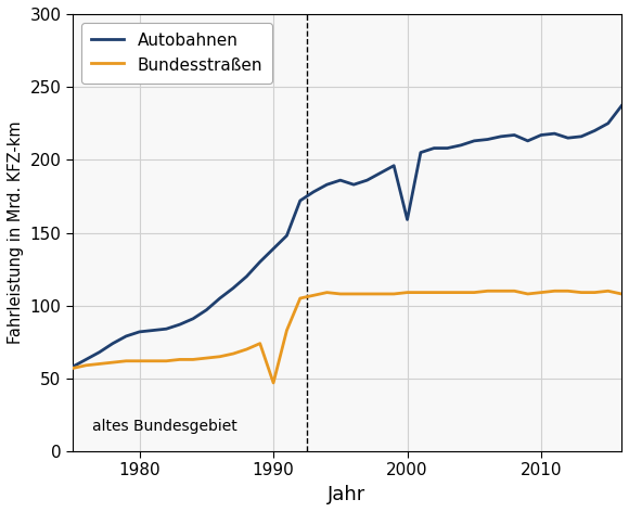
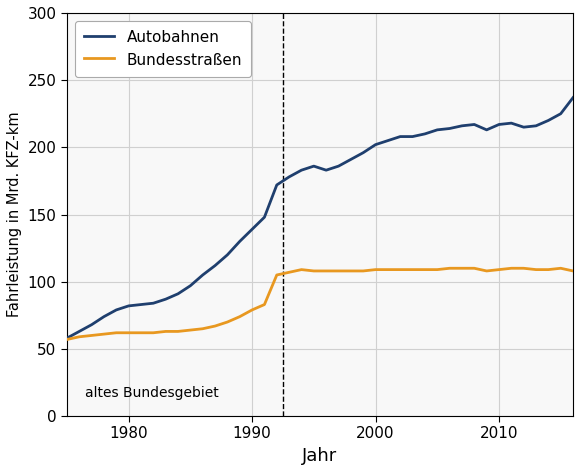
Bundesstraßen/1990: 47 -> 79
Autobahnen/2000: 159 -> 202
